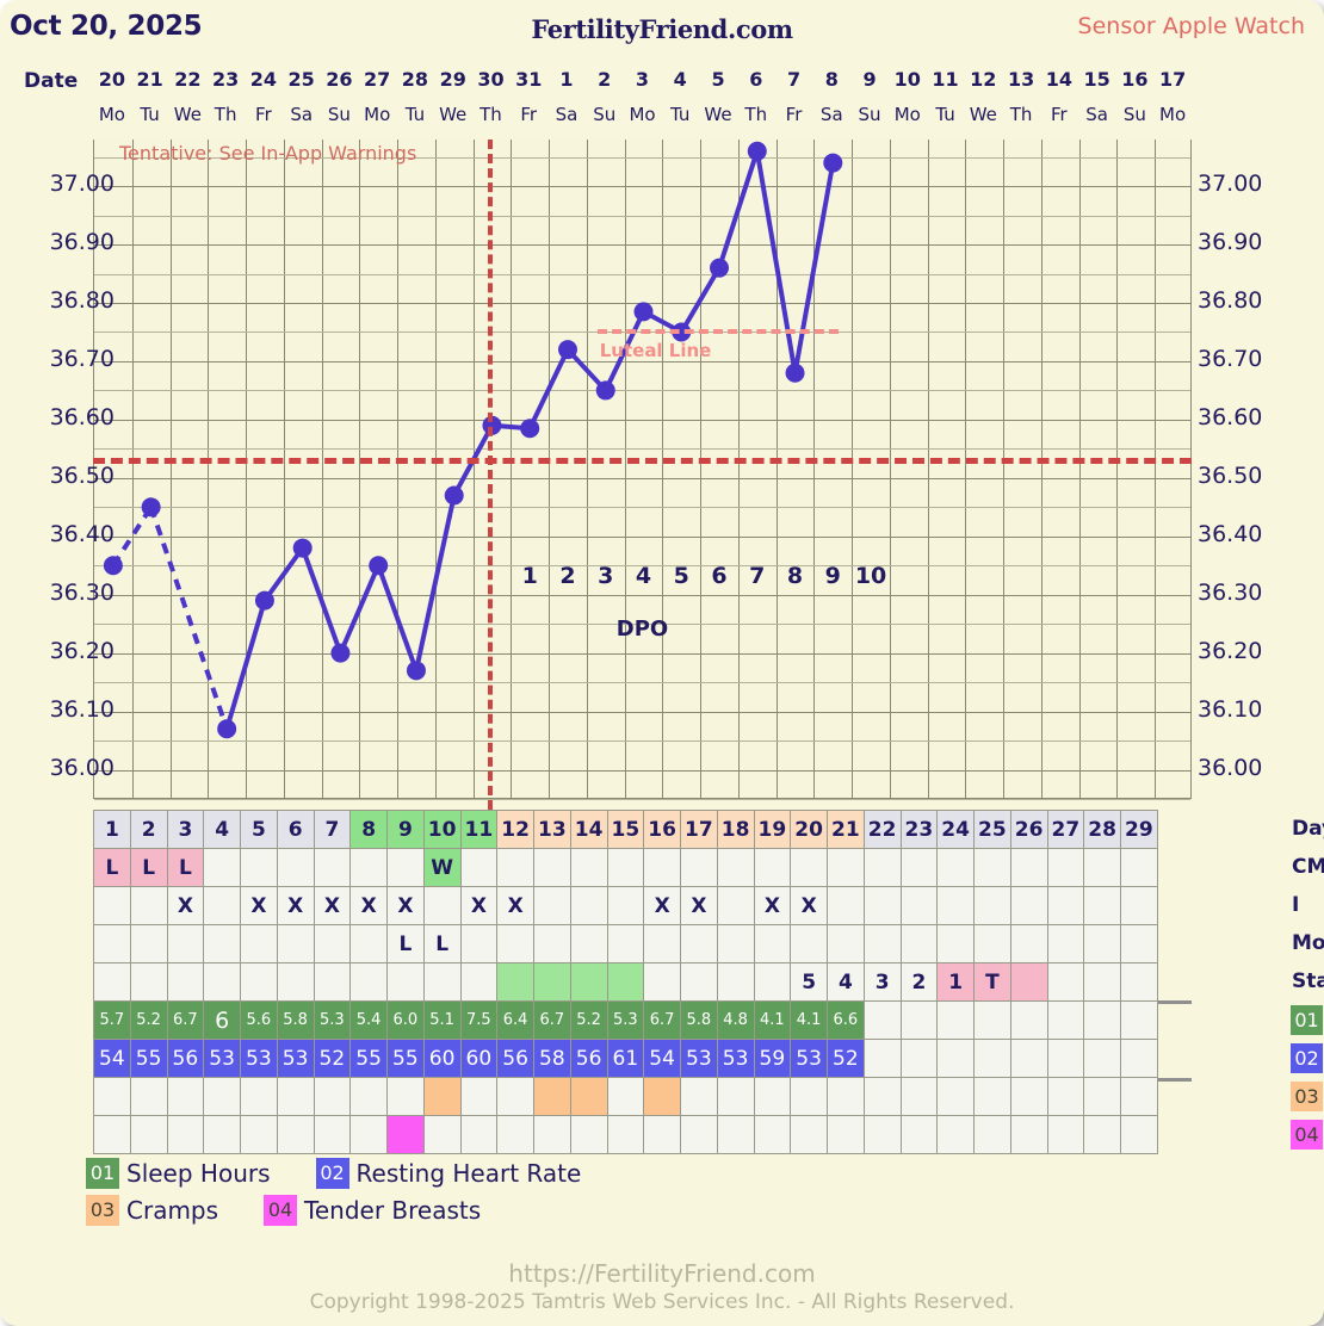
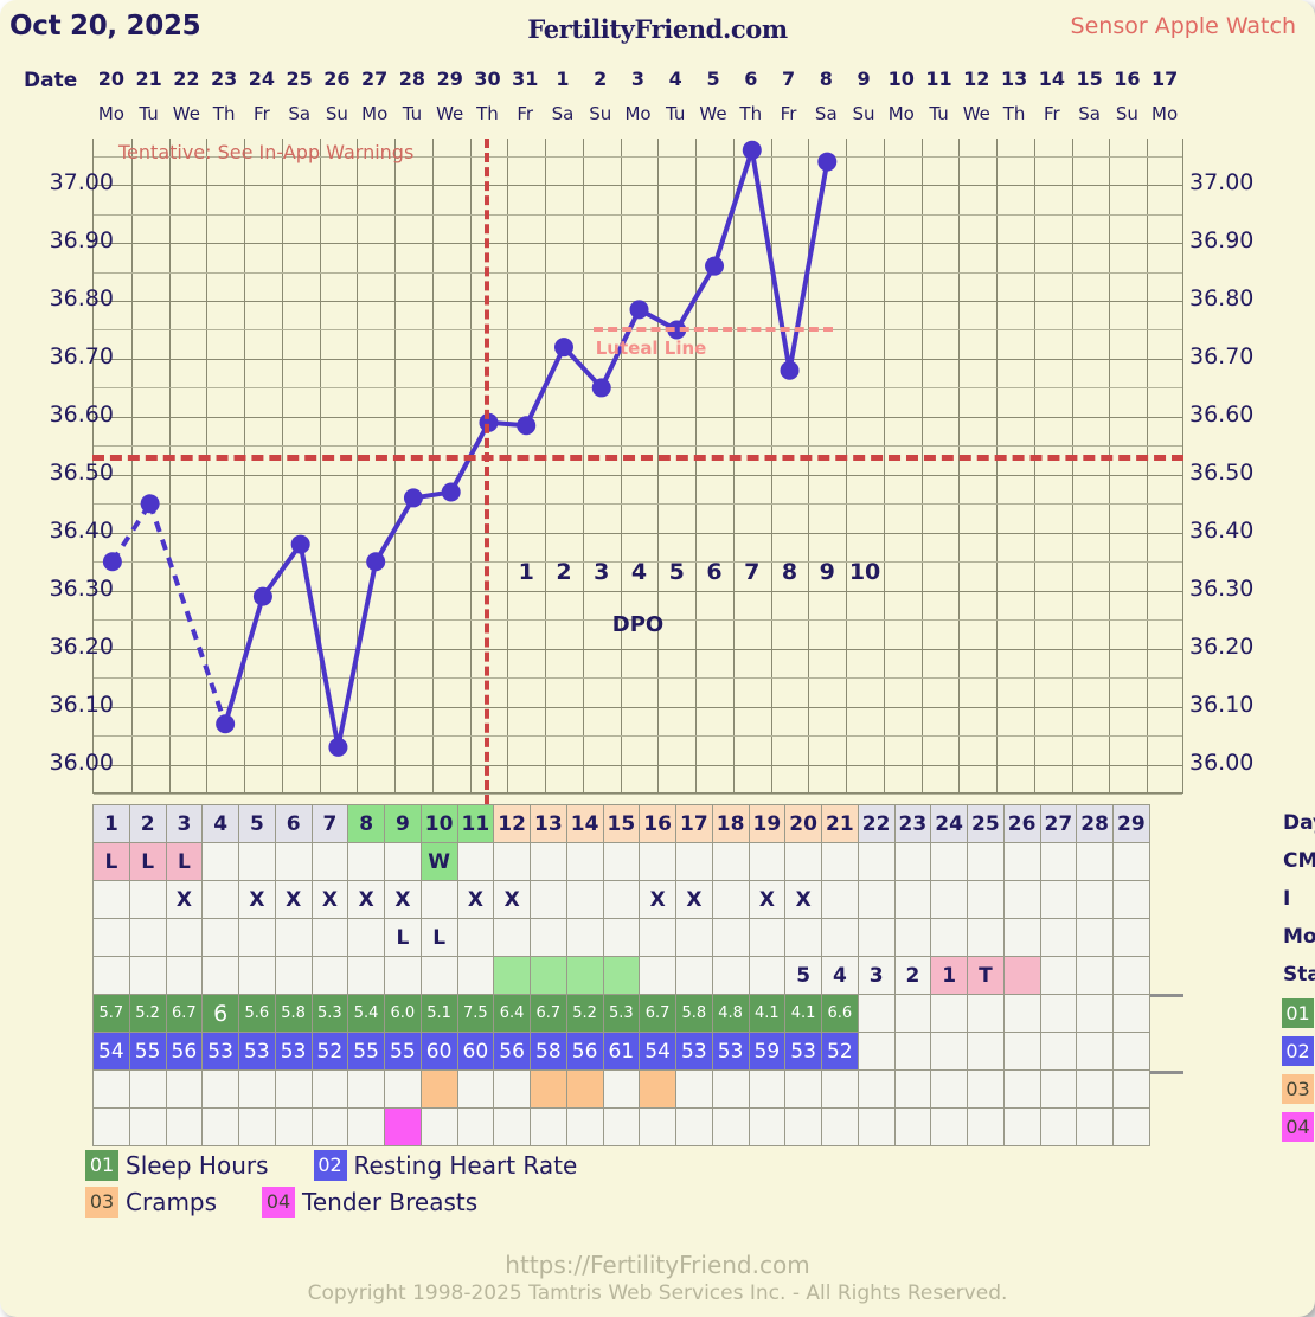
7: 36.20 -> 36.03
9: 36.17 -> 36.46
